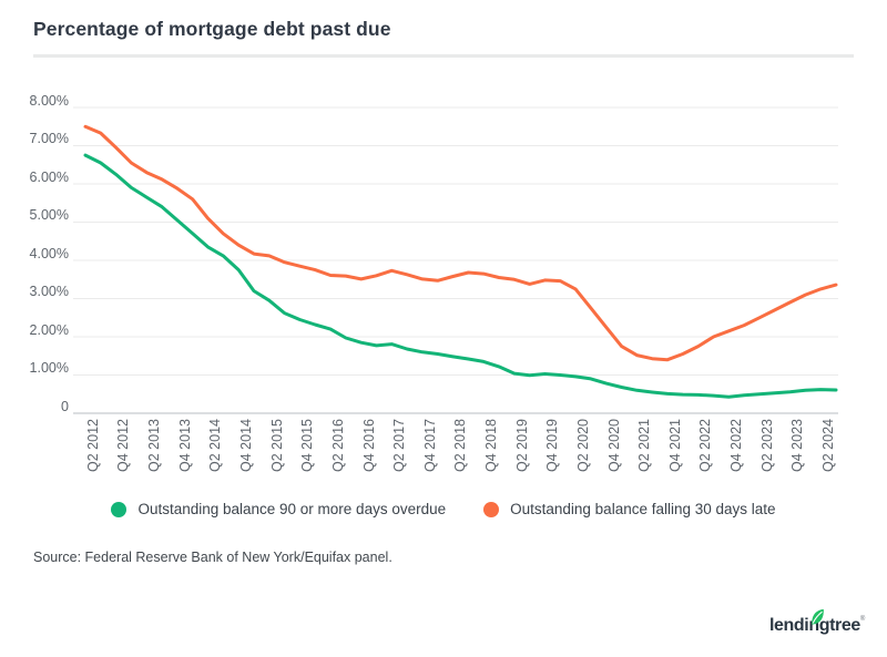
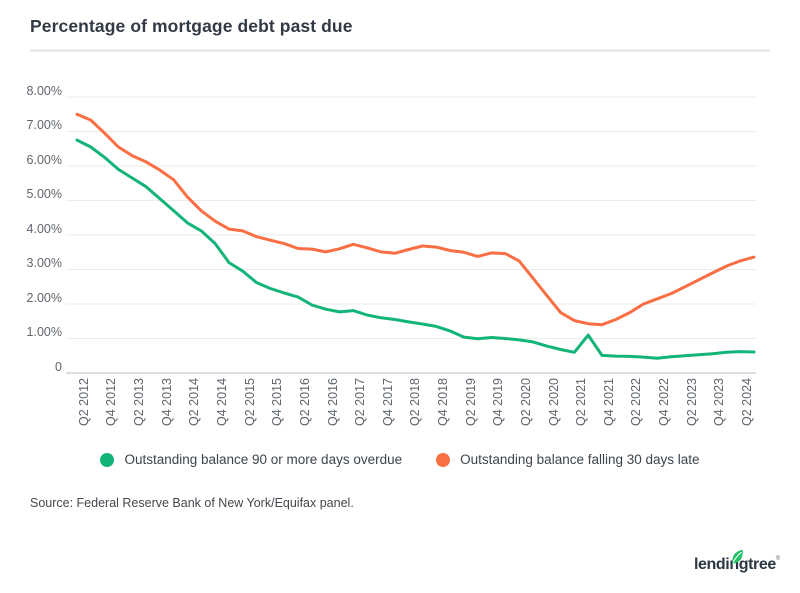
Outstanding balance 90 or more days overdue/Q2 2021: 0.6% -> 1.1%
